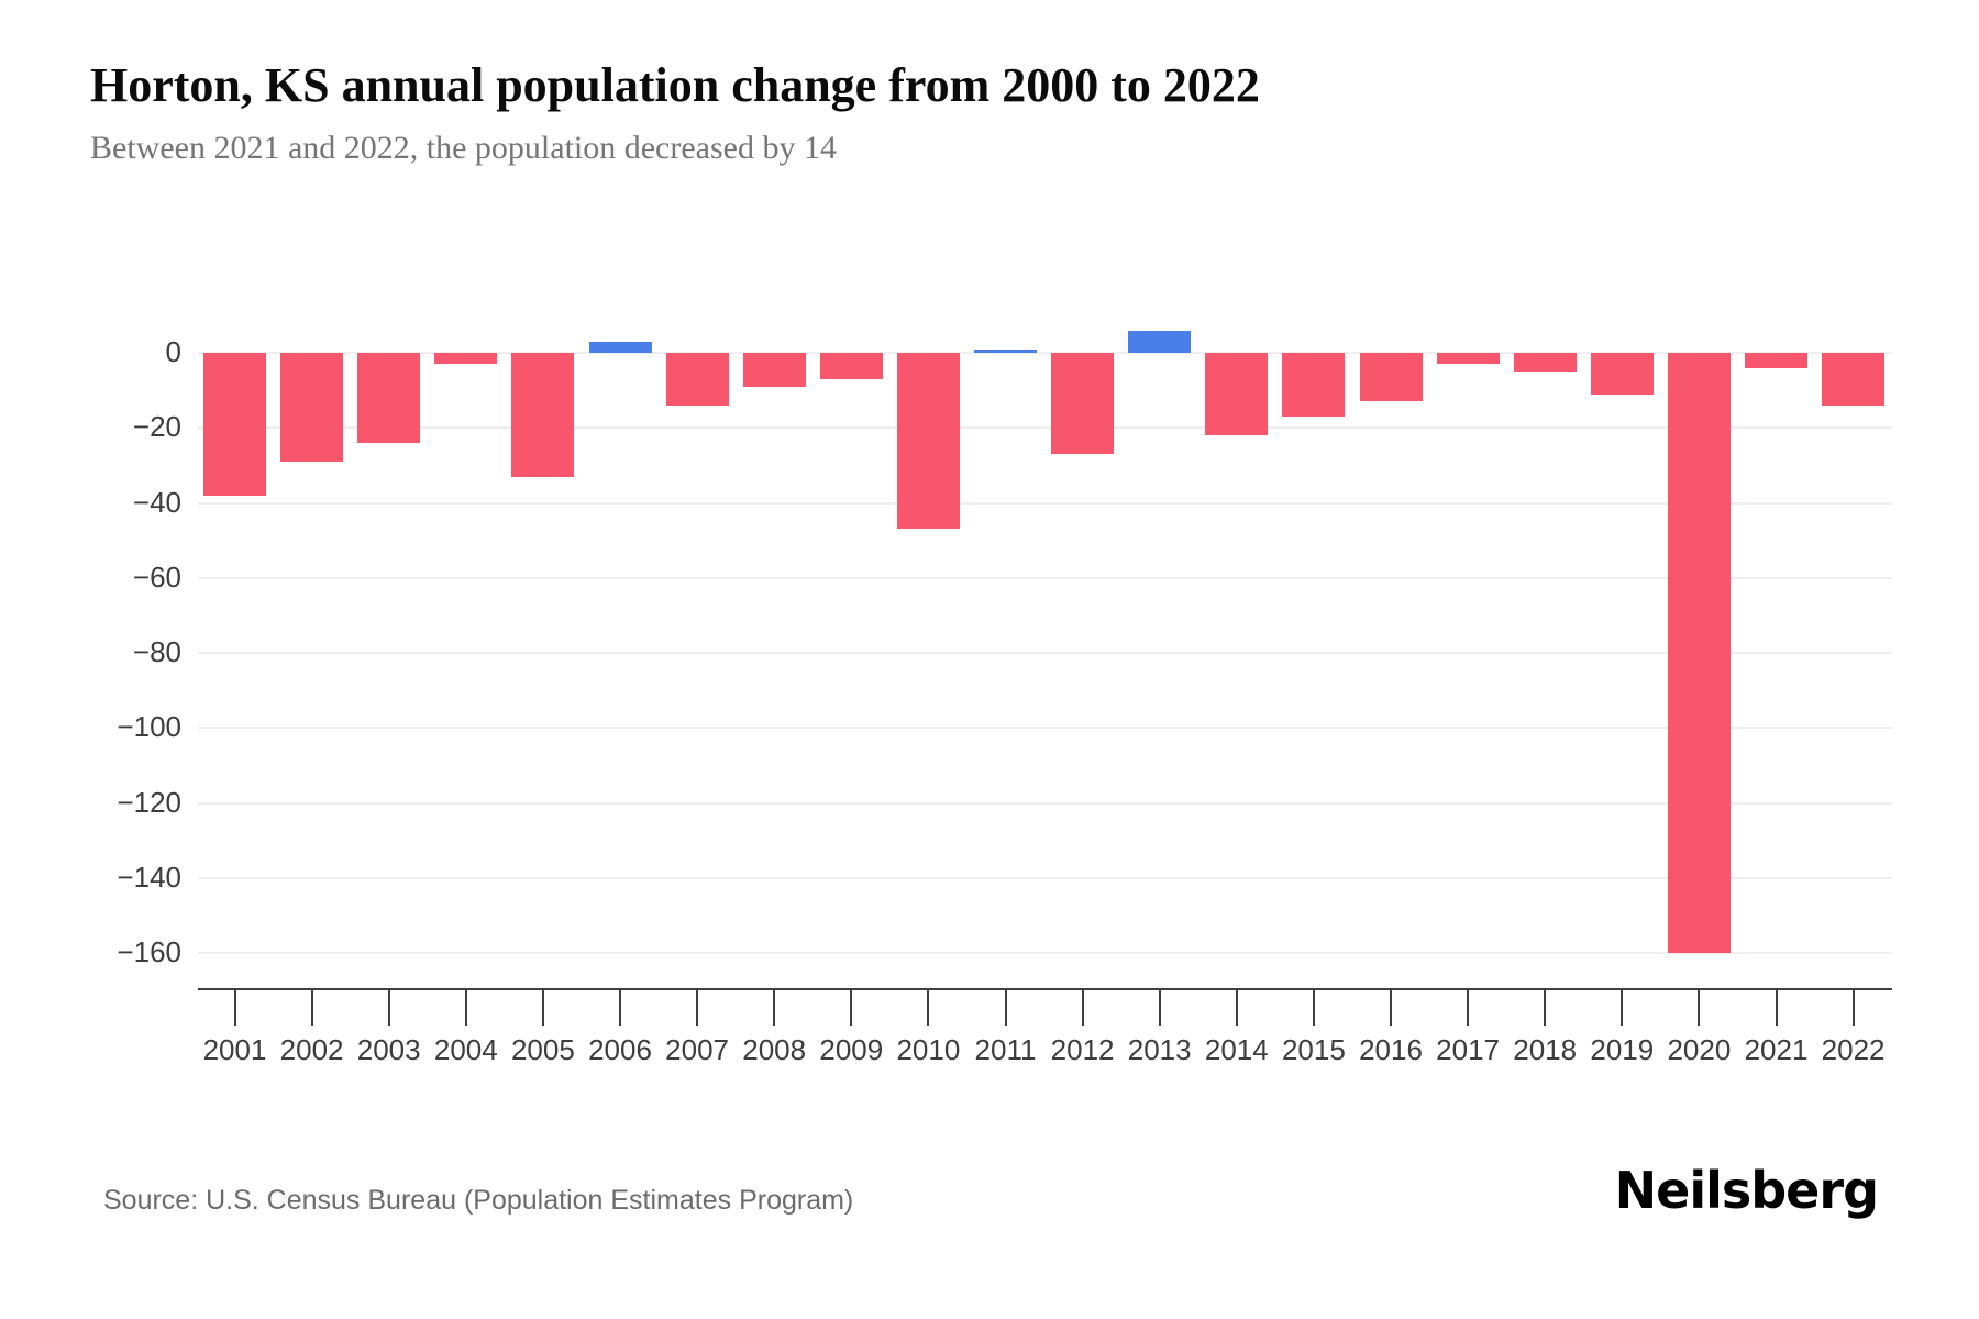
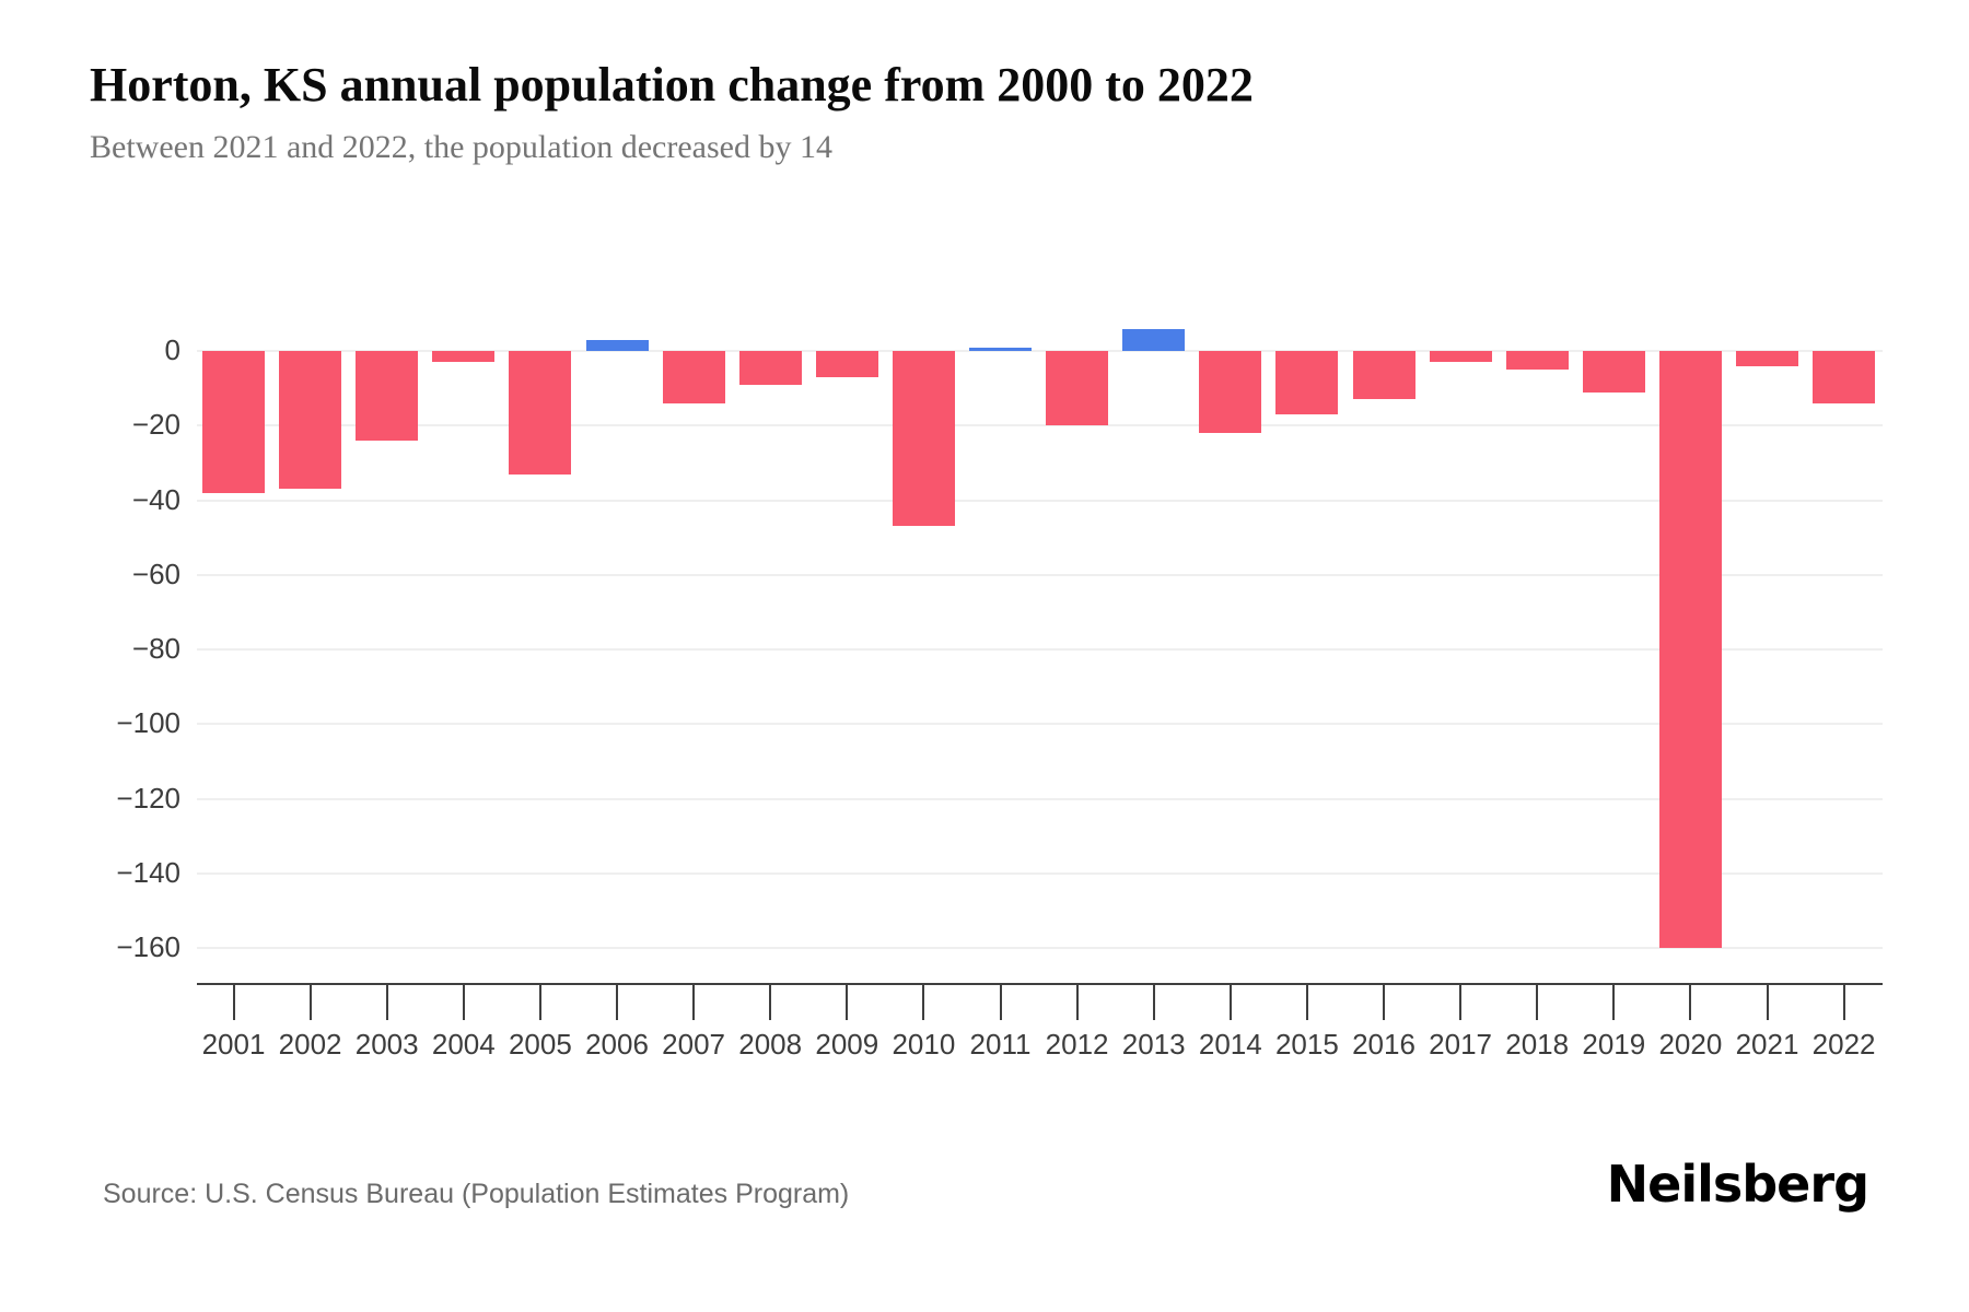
2002: -29 -> -37
2012: -27 -> -20
